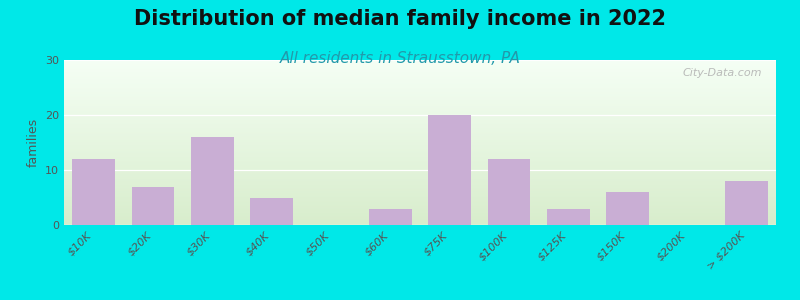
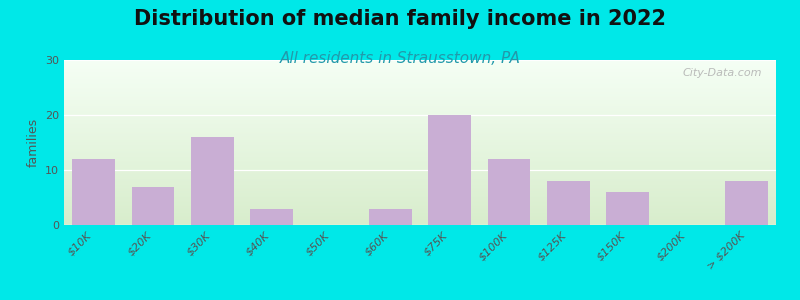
$40K: 5 -> 3
$125K: 3 -> 8
